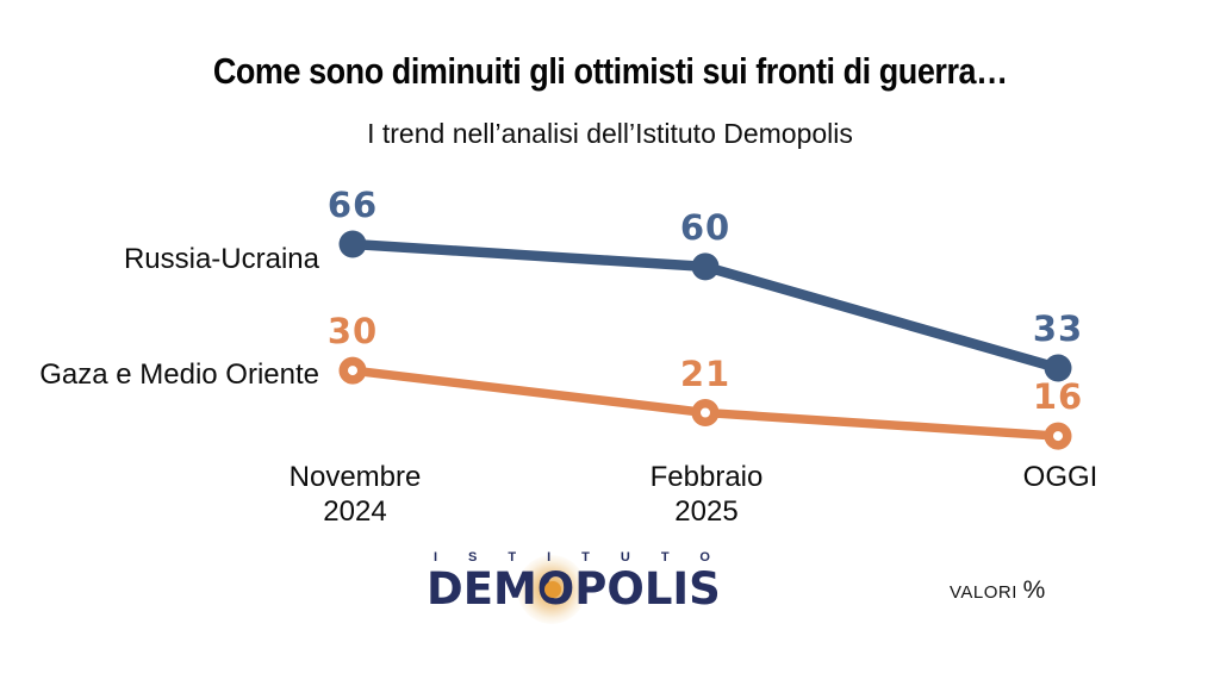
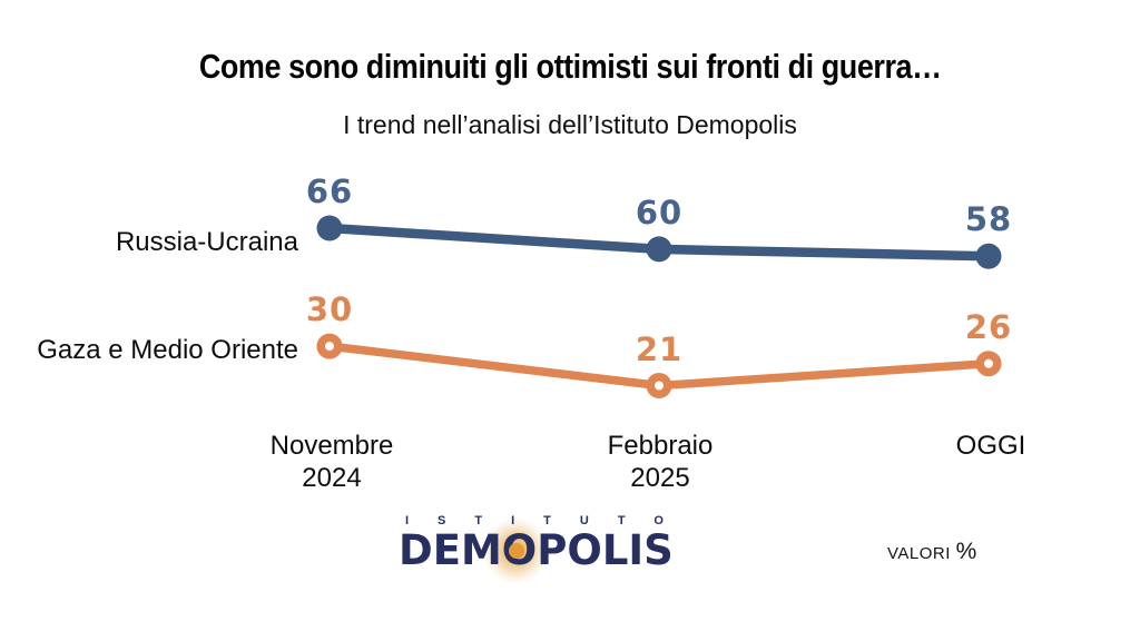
Russia-Ucraina/OGGI: 33 -> 58
Gaza e Medio Oriente/OGGI: 16 -> 26
